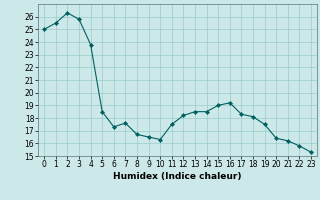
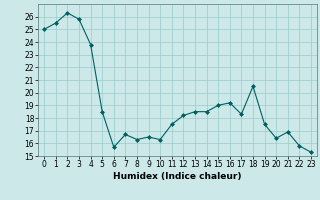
6: 17.3 -> 15.7
7: 17.6 -> 16.7
8: 16.7 -> 16.3
18: 18.1 -> 20.5
21: 16.2 -> 16.9
